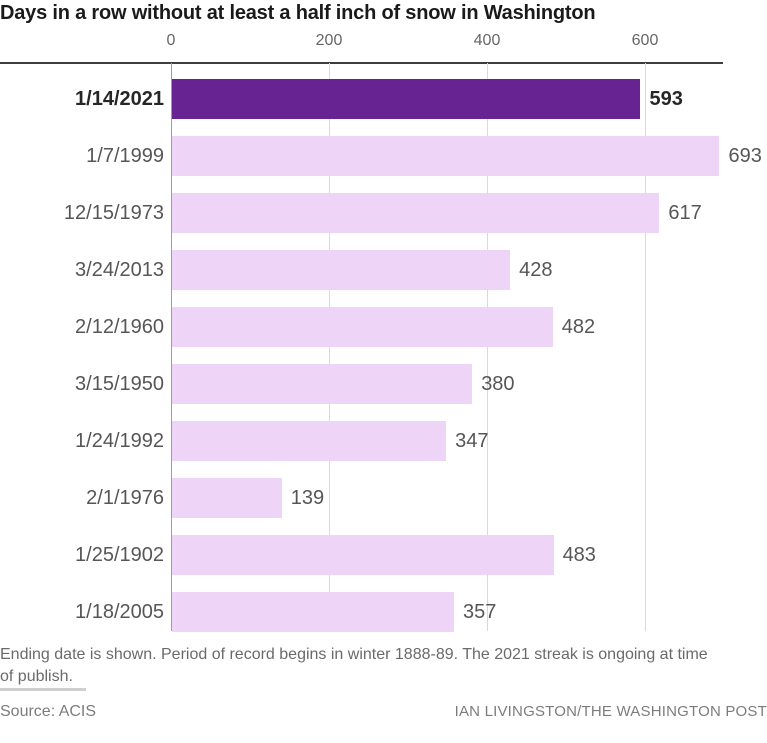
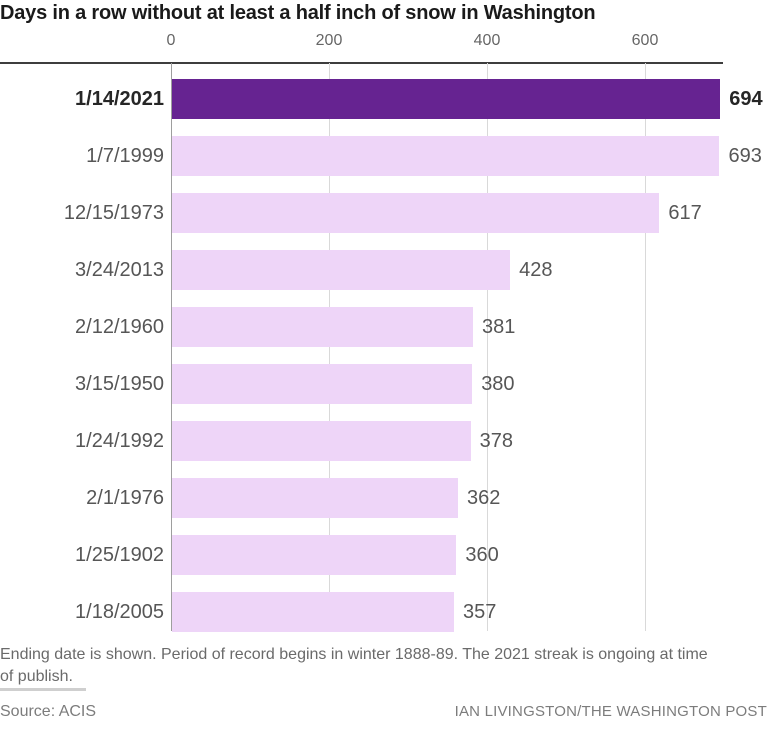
1/14/2021: 593 -> 694
2/12/1960: 482 -> 381
1/24/1992: 347 -> 378
2/1/1976: 139 -> 362
1/25/1902: 483 -> 360
